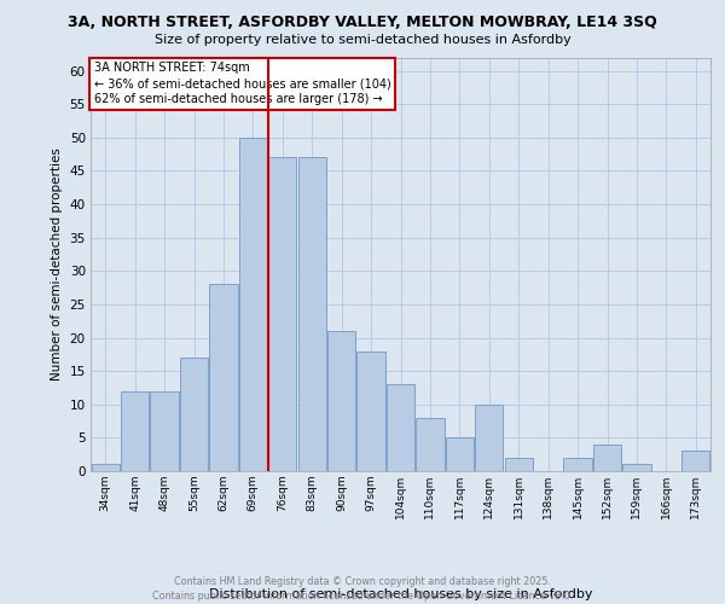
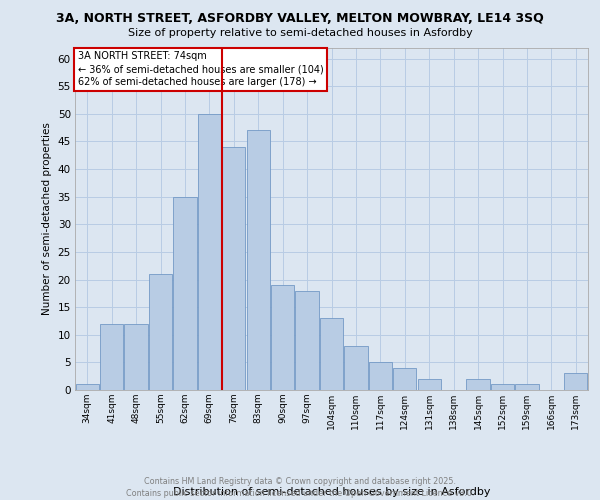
55sqm: 17 -> 21
62sqm: 28 -> 35
76sqm: 47 -> 44
90sqm: 21 -> 19
124sqm: 10 -> 4
152sqm: 4 -> 1
